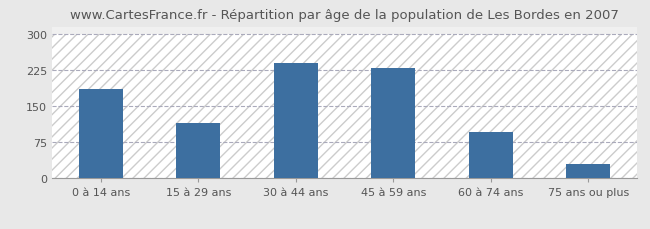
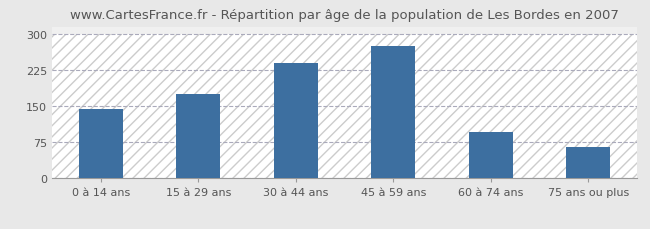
0 à 14 ans: 185 -> 145
15 à 29 ans: 115 -> 175
45 à 59 ans: 230 -> 275
75 ans ou plus: 30 -> 65
